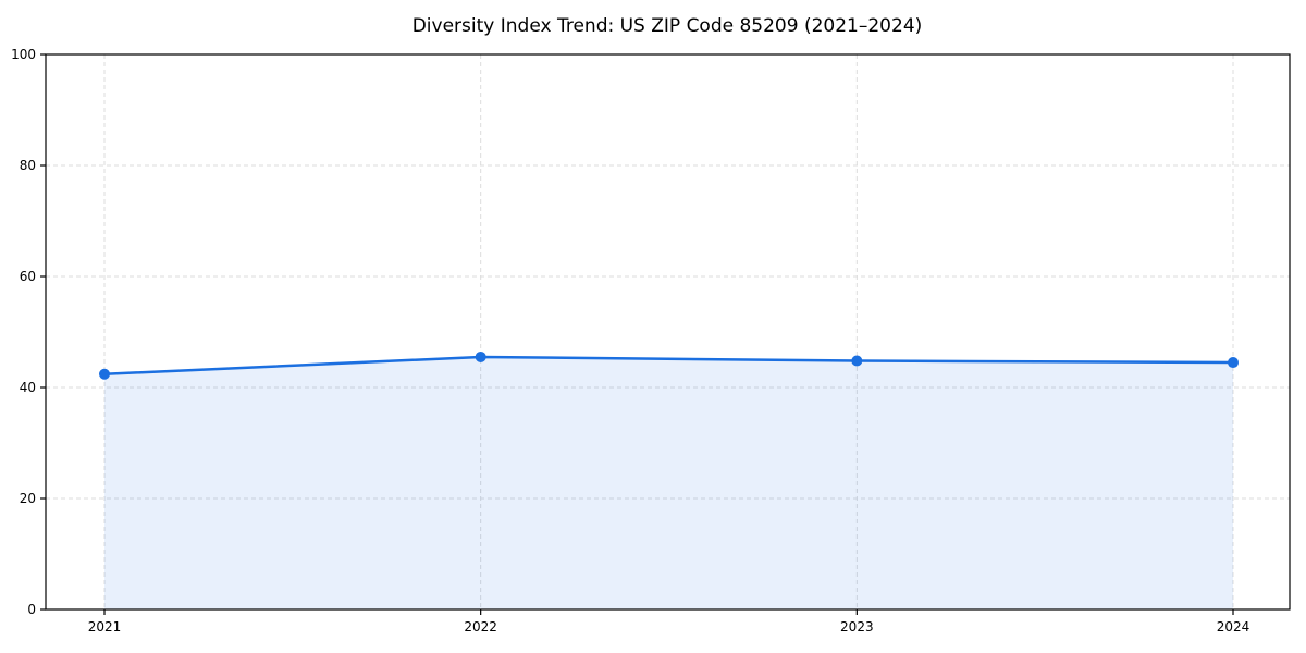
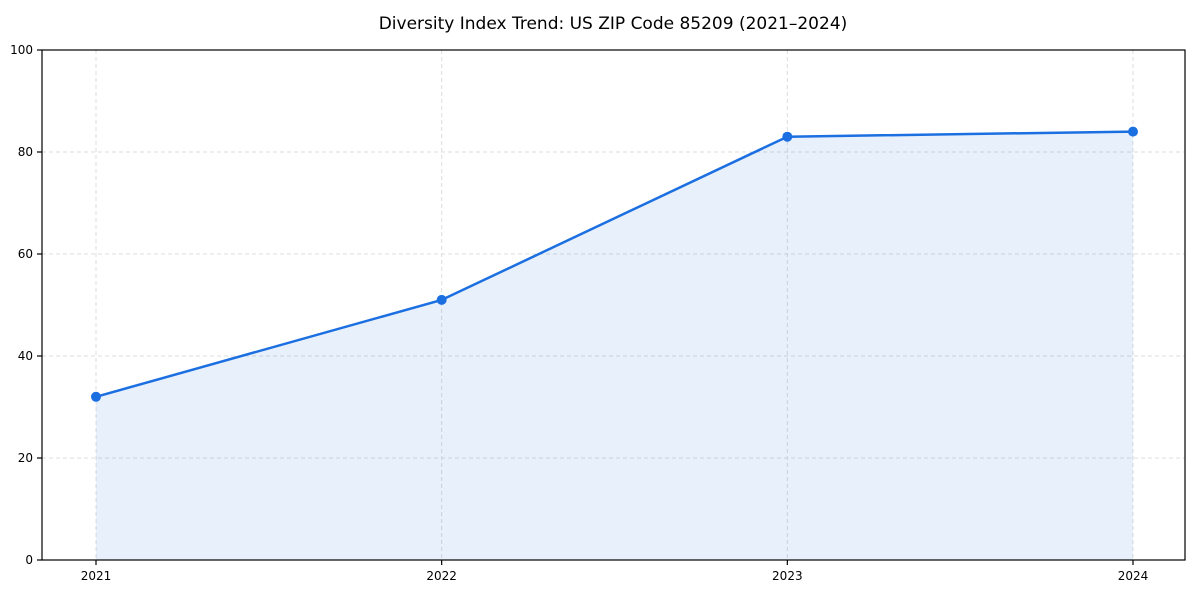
2021: 42 -> 32
2022: 46 -> 51
2023: 45 -> 83
2024: 44 -> 84
